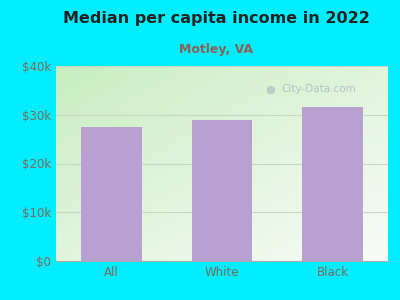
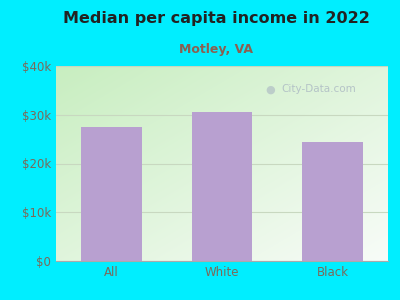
White: $29.0k -> $30.5k
Black: $31.5k -> $24.5k
